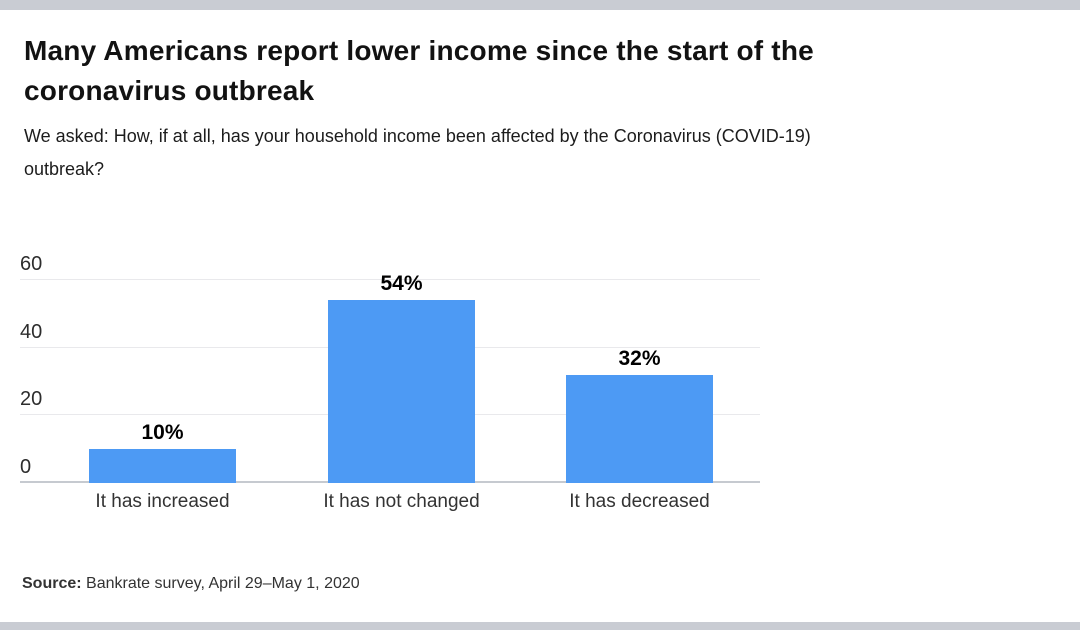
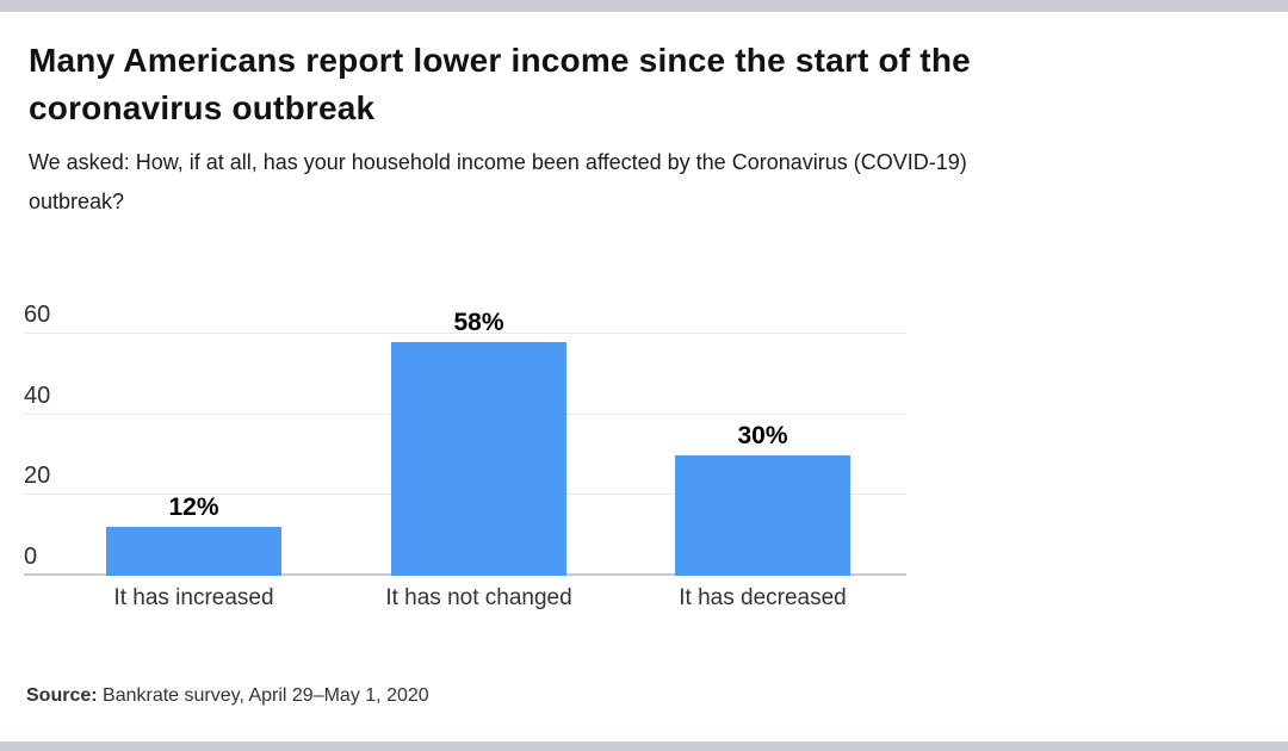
It has increased: 10% -> 12%
It has not changed: 54% -> 58%
It has decreased: 32% -> 30%
